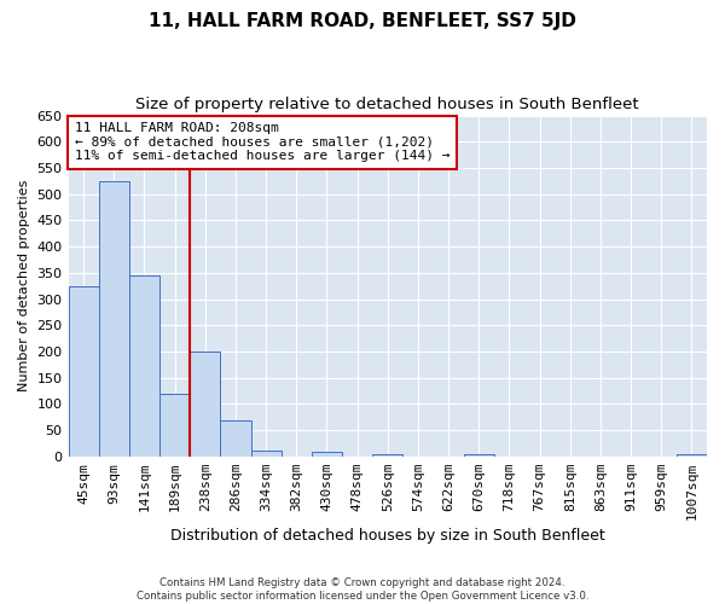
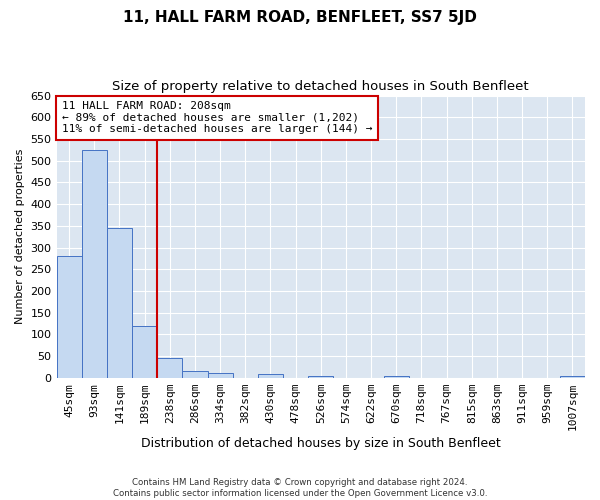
45sqm: 325 -> 281
238sqm: 200 -> 47
286sqm: 70 -> 16
